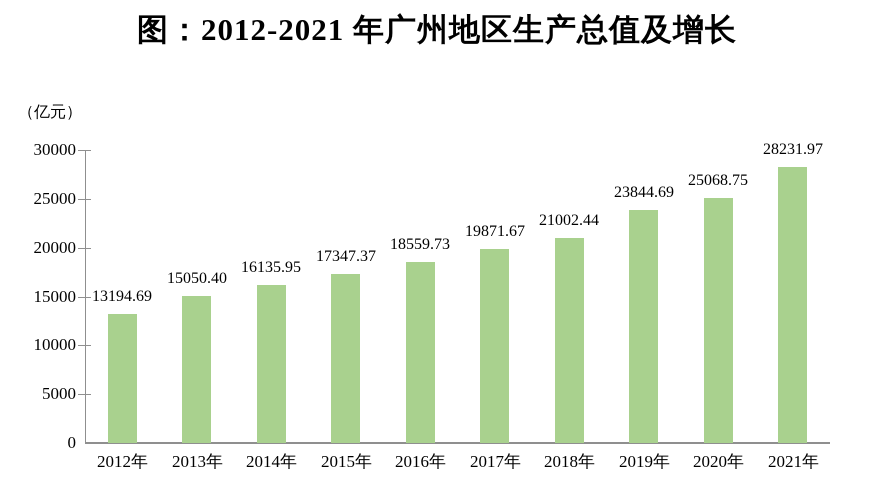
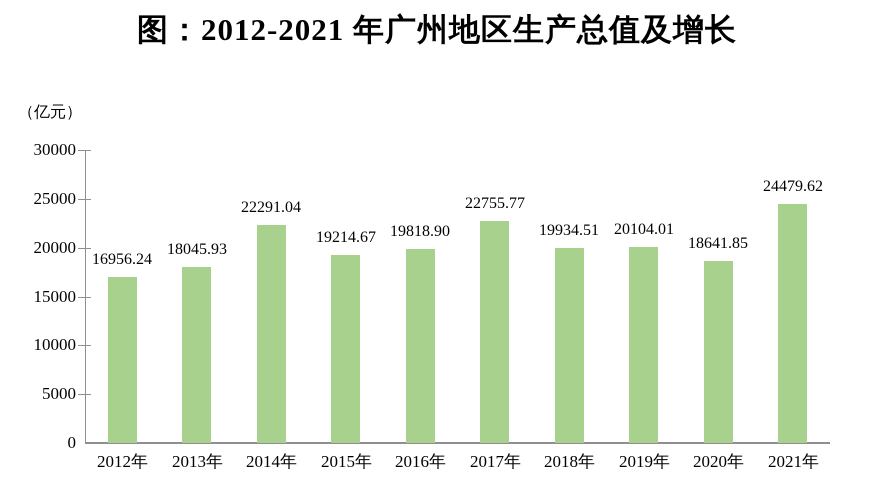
2012年: 13194.69 -> 16956.24
2013年: 15050.40 -> 18045.93
2014年: 16135.95 -> 22291.04
2015年: 17347.37 -> 19214.67
2016年: 18559.73 -> 19818.90
2017年: 19871.67 -> 22755.77
2018年: 21002.44 -> 19934.51
2019年: 23844.69 -> 20104.01
2020年: 25068.75 -> 18641.85
2021年: 28231.97 -> 24479.62
